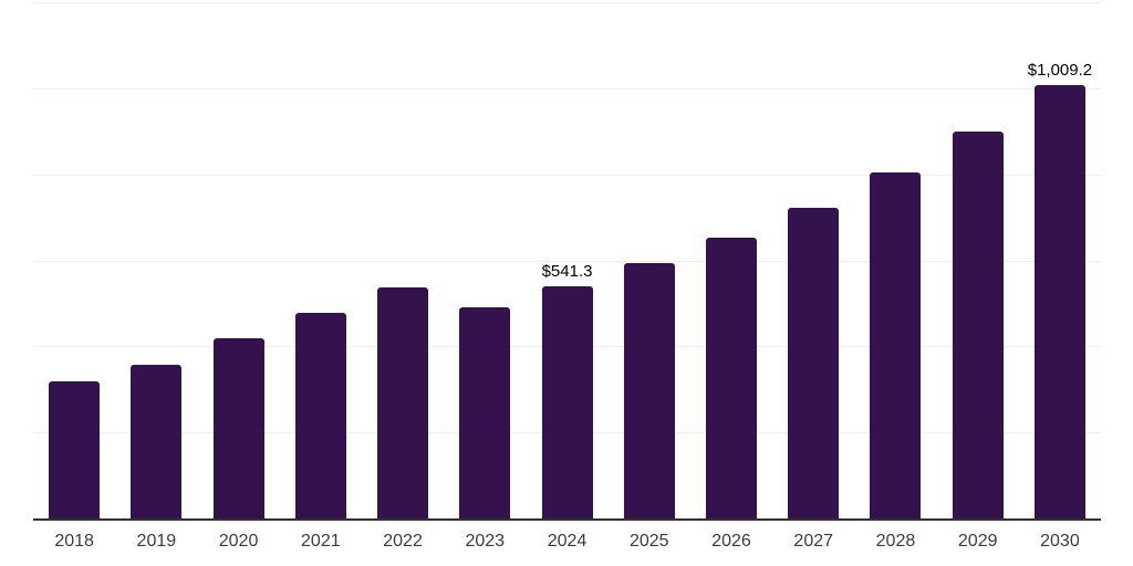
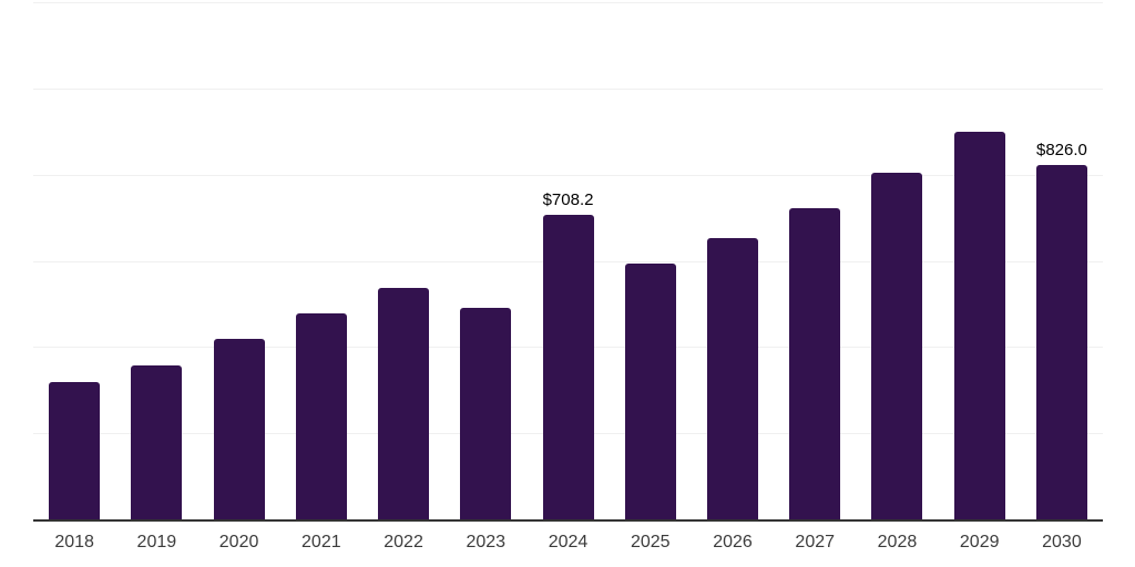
2024: $541.3 -> $708.2
2030: $1,009.2 -> $826.0
